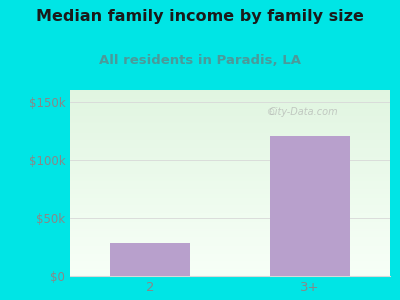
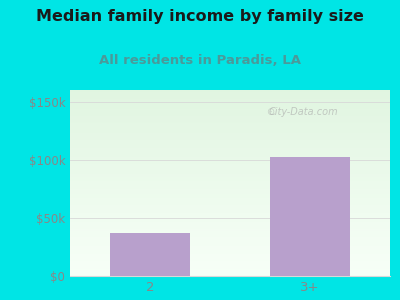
2: $28k -> $37k
3+: $120k -> $102k
